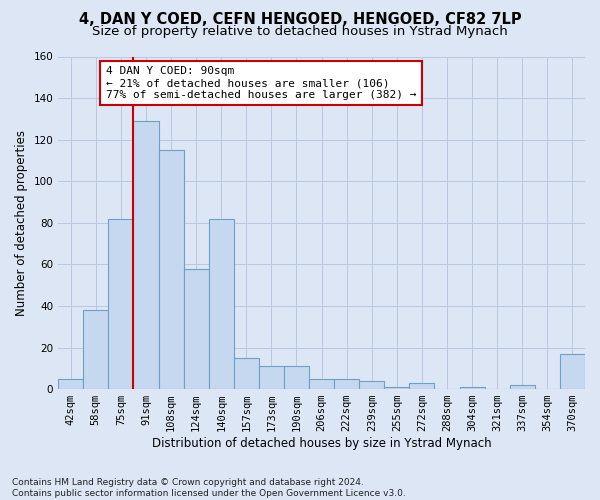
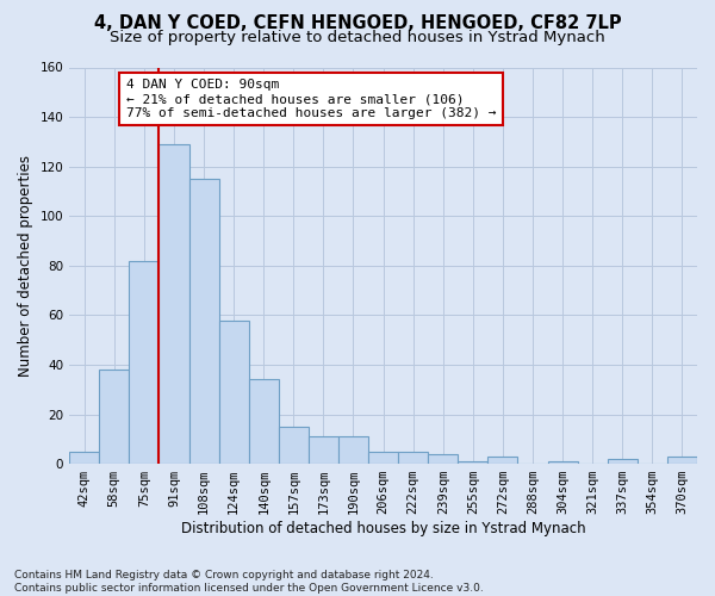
140sqm: 82 -> 34
370sqm: 17 -> 3
